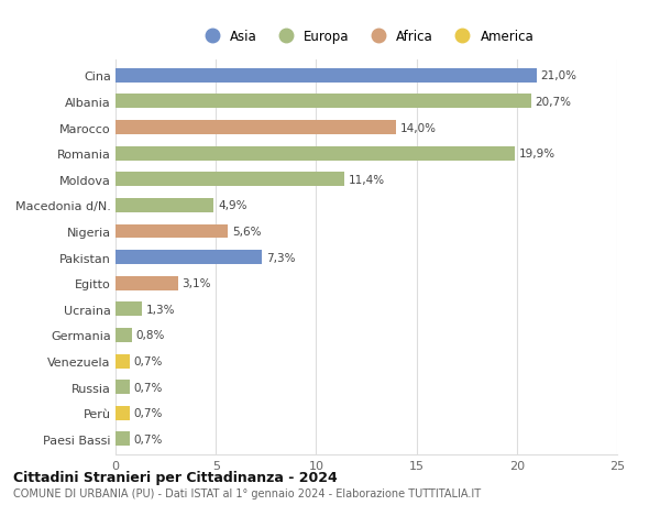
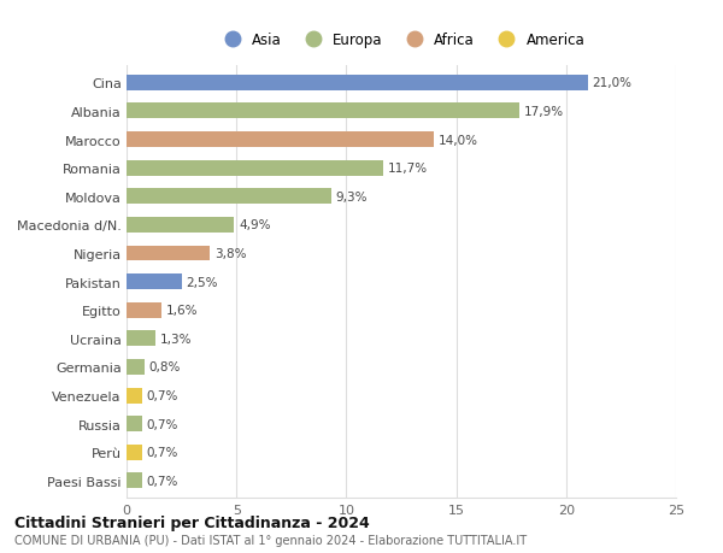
Albania: 20,7% -> 17,9%
Romania: 19,9% -> 11,7%
Moldova: 11,4% -> 9,3%
Nigeria: 5,6% -> 3,8%
Pakistan: 7,3% -> 2,5%
Egitto: 3,1% -> 1,6%
